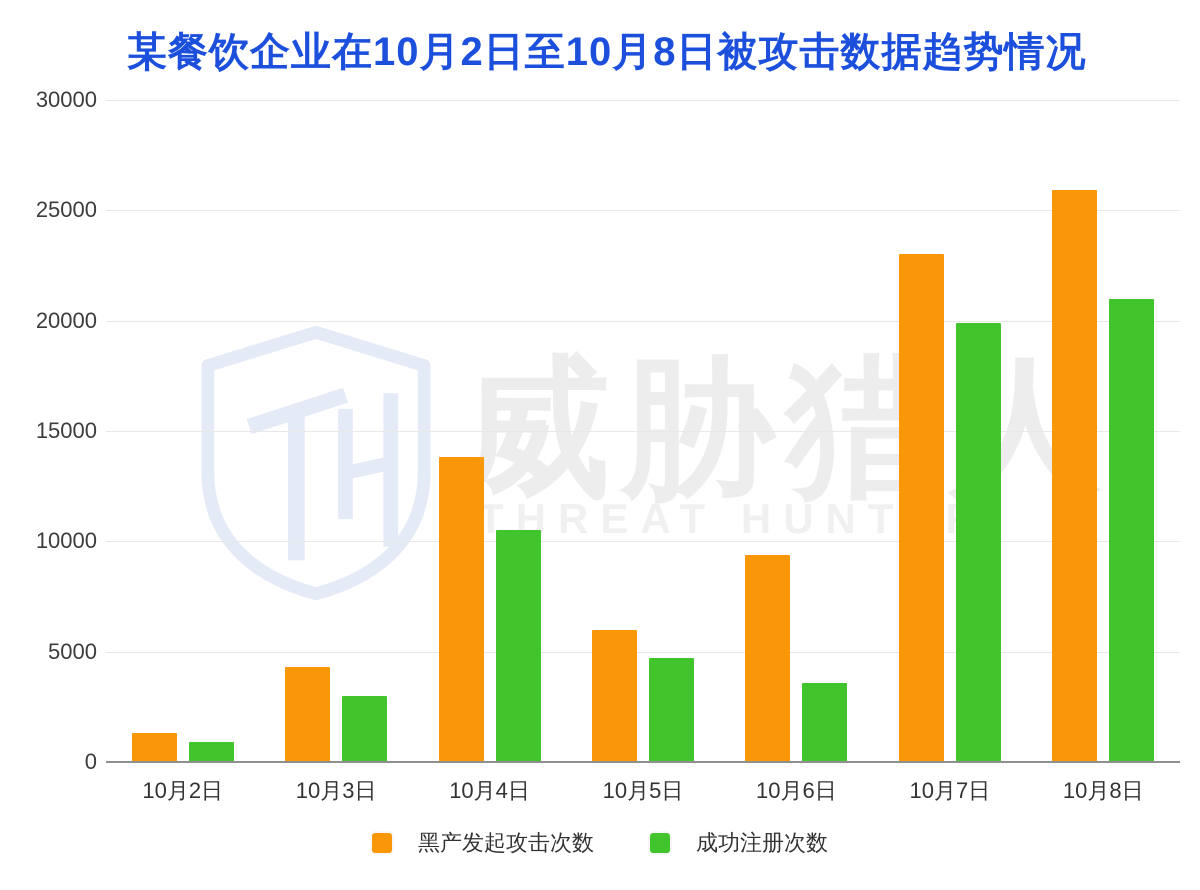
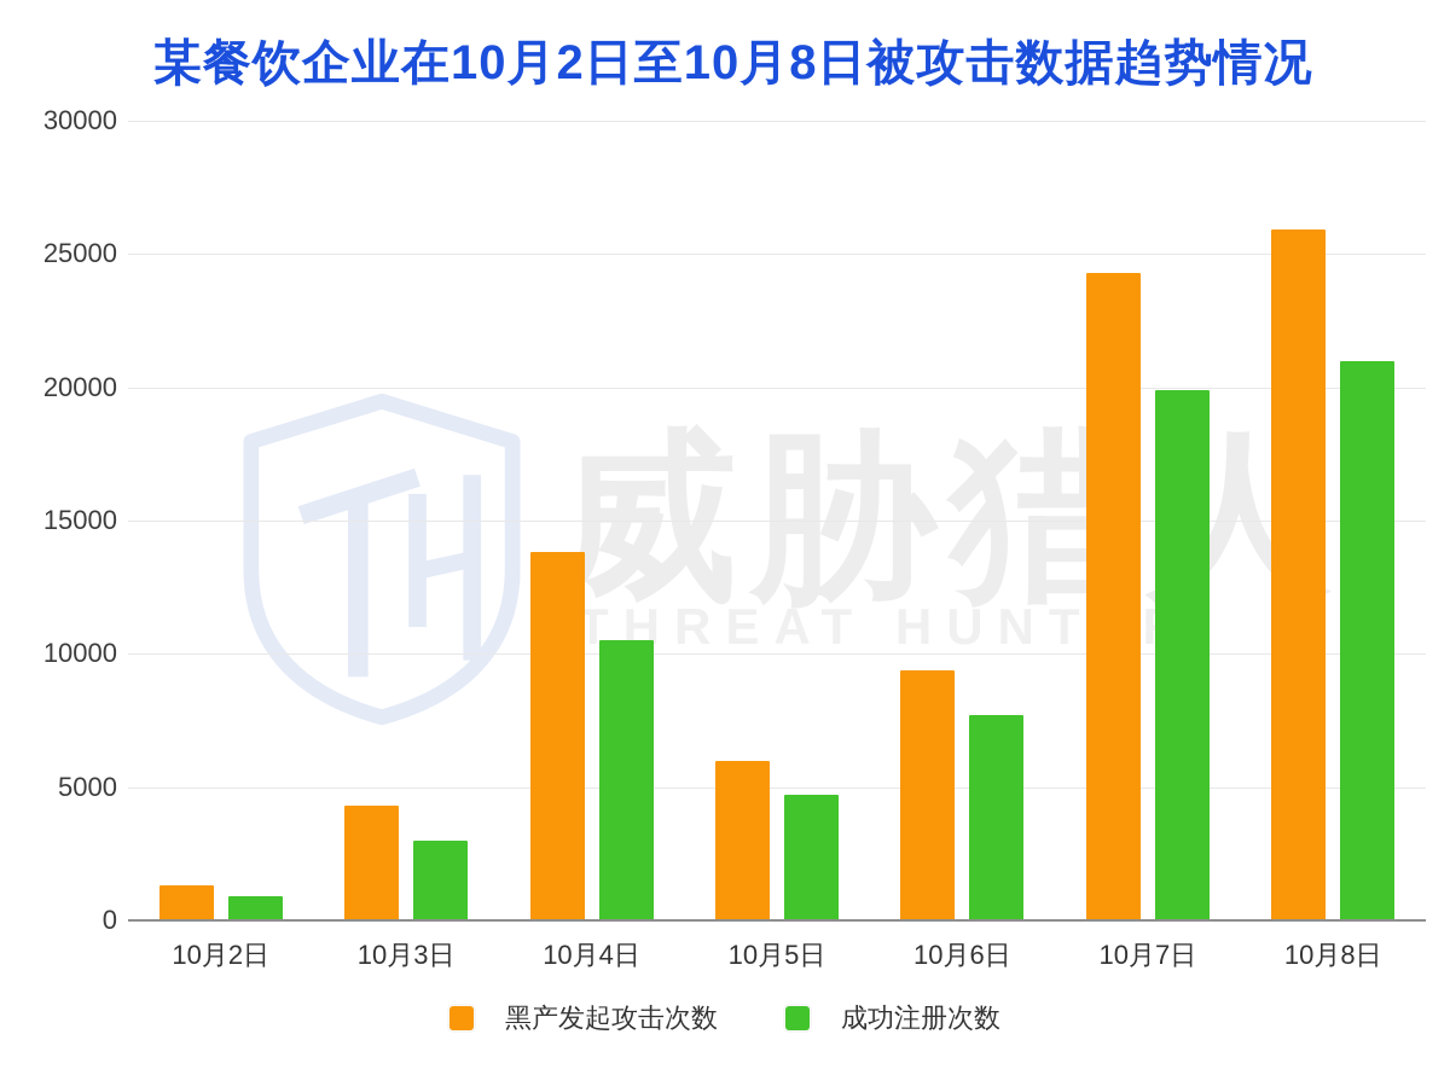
成功注册次数/10月6日: 3600 -> 7700
黑产发起攻击次数/10月7日: 23000 -> 24300
